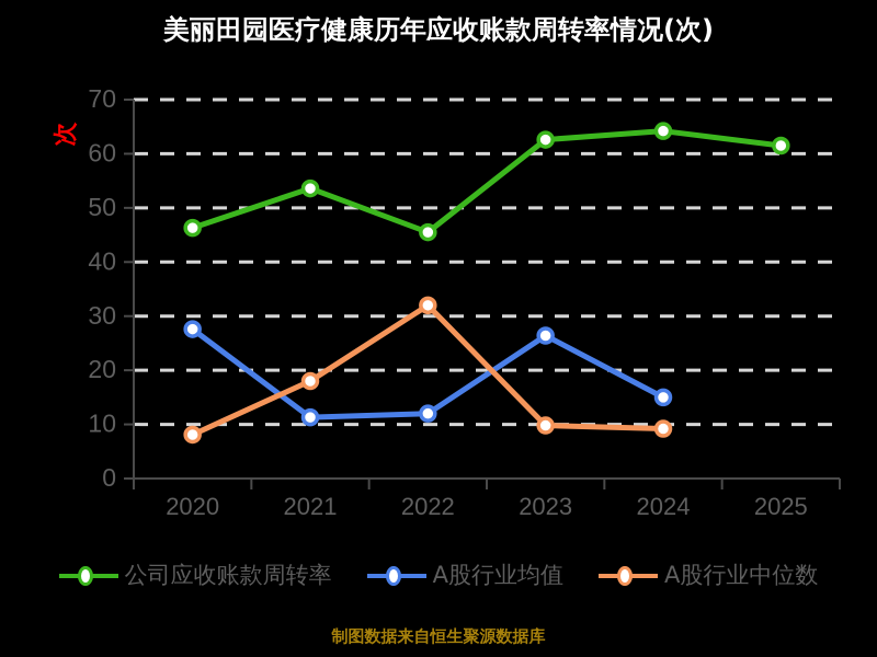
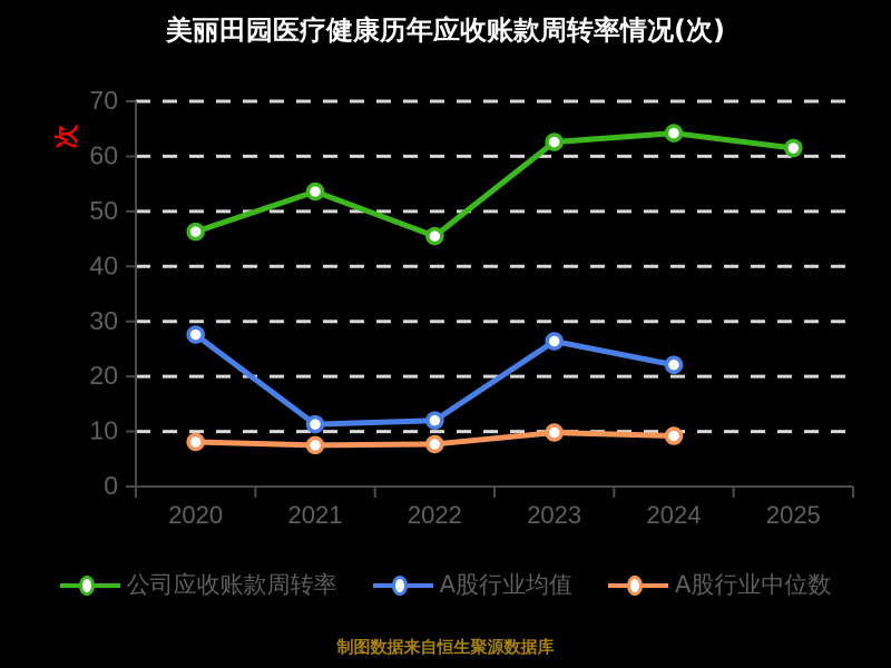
A股行业中位数/2021: 18 -> 8
A股行业中位数/2022: 32 -> 8
A股行业均值/2024: 15 -> 22
